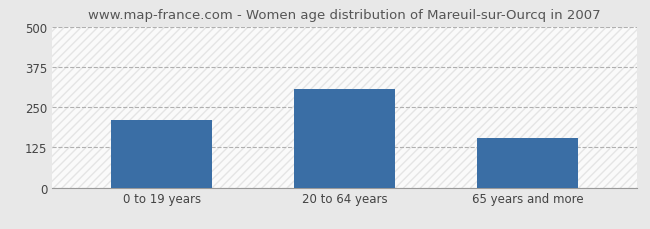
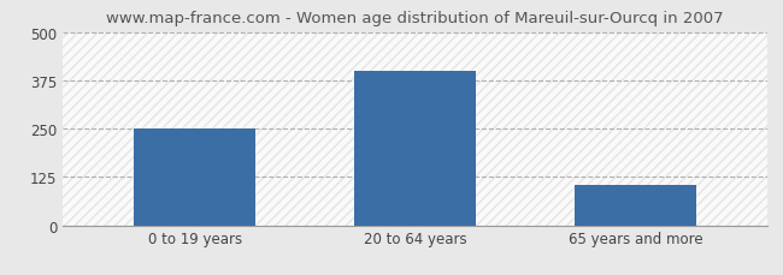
0 to 19 years: 210 -> 250
20 to 64 years: 305 -> 400
65 years and more: 155 -> 105
